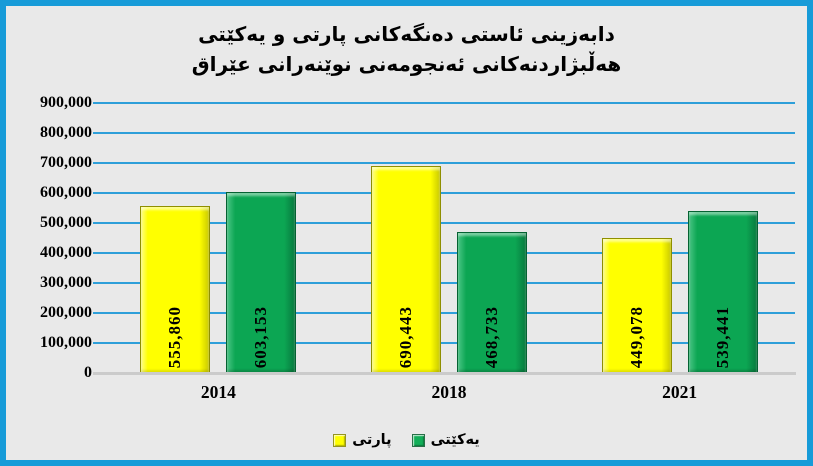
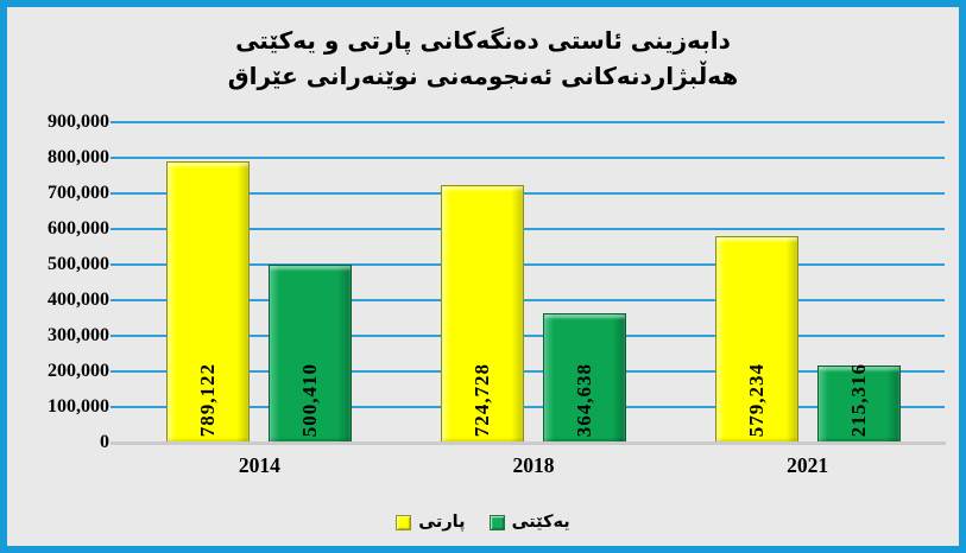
پارتی/2014: 555,860 -> 789,122
یەکێتی/2014: 603,153 -> 500,410
پارتی/2018: 690,443 -> 724,728
یەکێتی/2018: 468,733 -> 364,638
پارتی/2021: 449,078 -> 579,234
یەکێتی/2021: 539,441 -> 215,316
